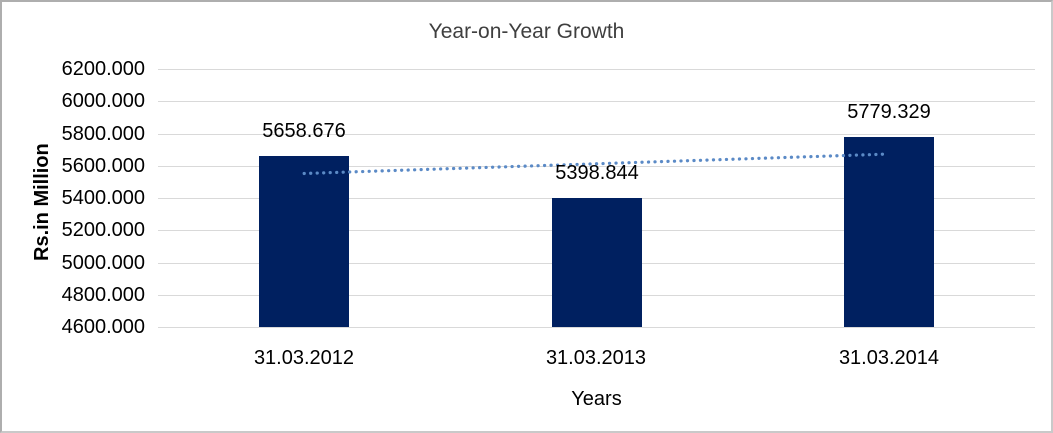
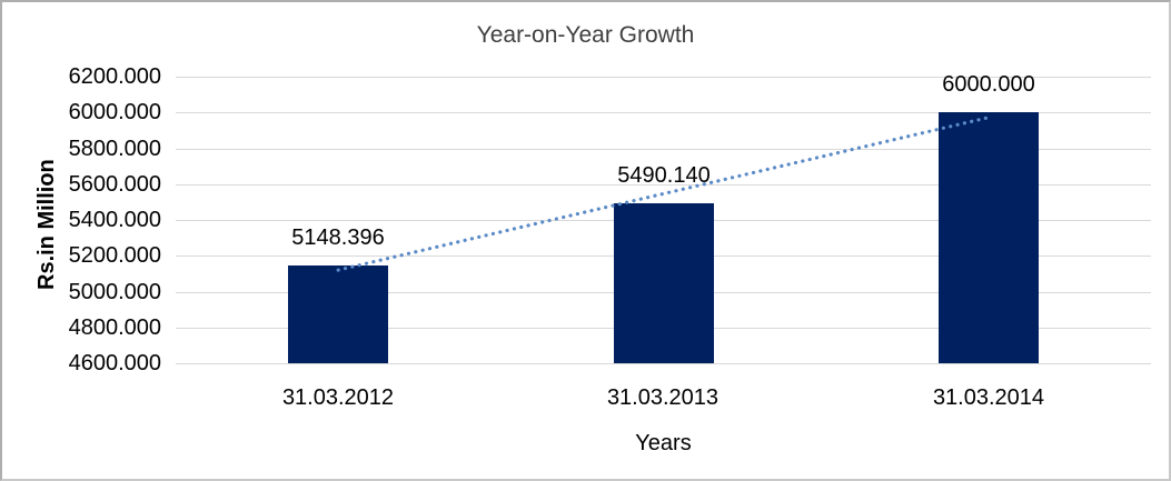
31.03.2012: 5658.676 -> 5148.396
31.03.2013: 5398.844 -> 5490.140
31.03.2014: 5779.329 -> 6000.000
